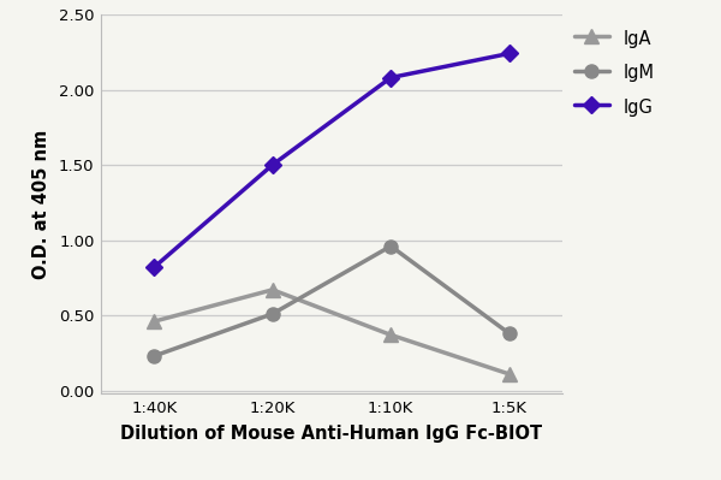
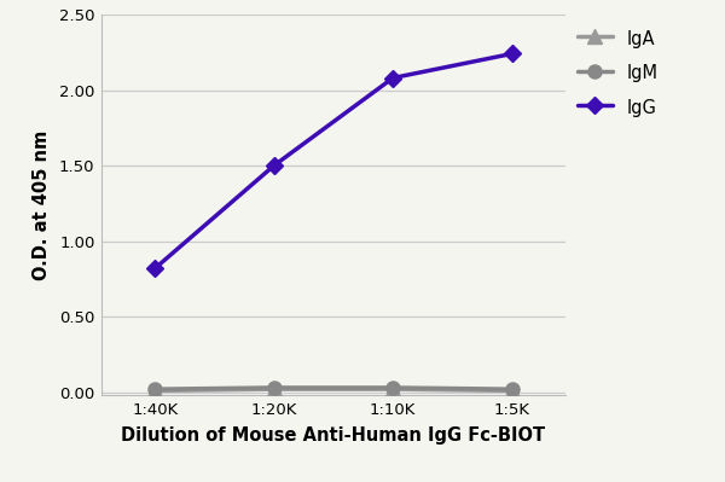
IgM/1:40K: 0.23 -> 0.02
IgA/1:40K: 0.46 -> 0.01
IgM/1:20K: 0.51 -> 0.03
IgA/1:20K: 0.67 -> 0.02
IgM/1:10K: 0.96 -> 0.03
IgA/1:10K: 0.37 -> 0.02
IgM/1:5K: 0.38 -> 0.02
IgA/1:5K: 0.11 -> 0.01
